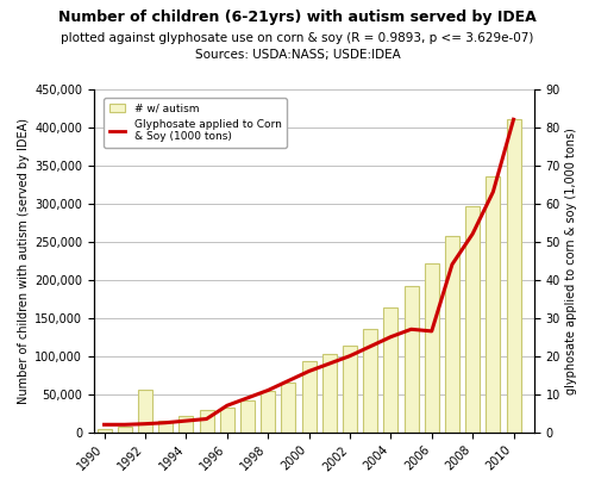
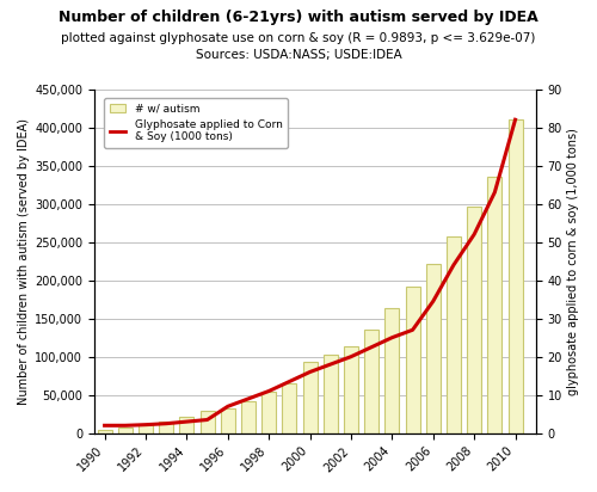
# w/ autism/1992: 56,000 -> 12,000
Glyphosate applied to Corn & Soy (1000 tons)/2006: 26.5 -> 34.5
